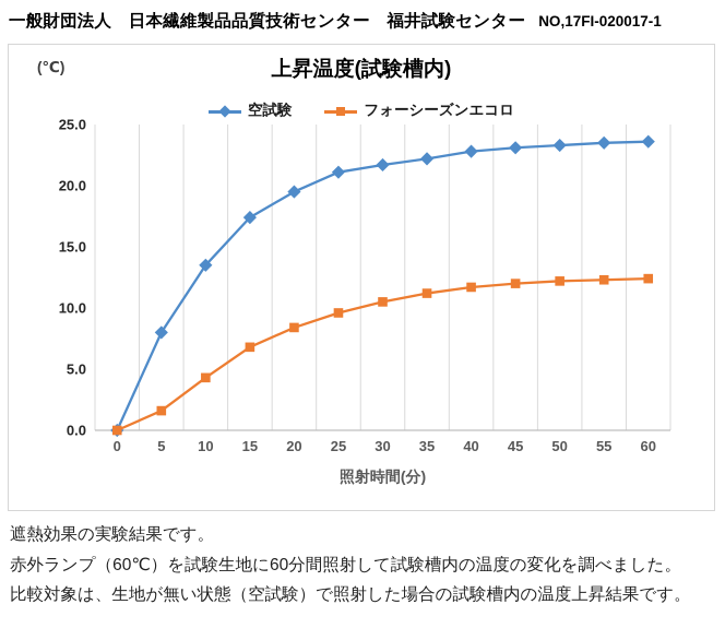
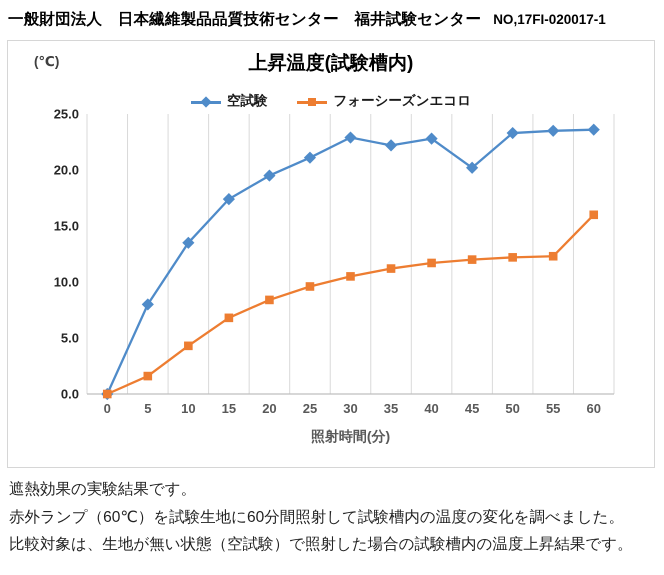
空試験/30: 21.7 -> 22.9
空試験/45: 23.1 -> 20.2
フォーシーズンエコロ/60: 12.4 -> 16.0
